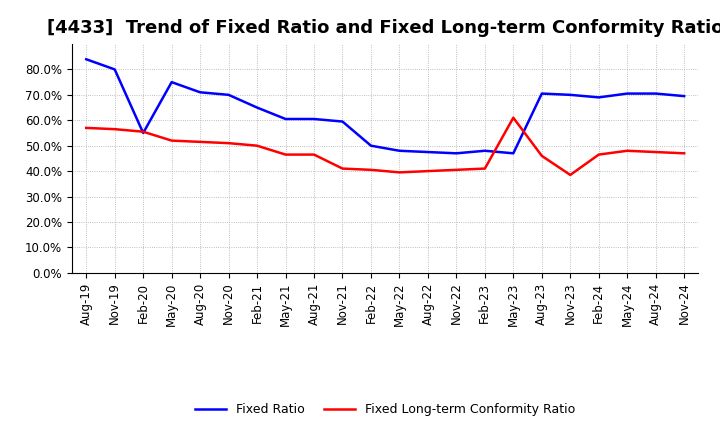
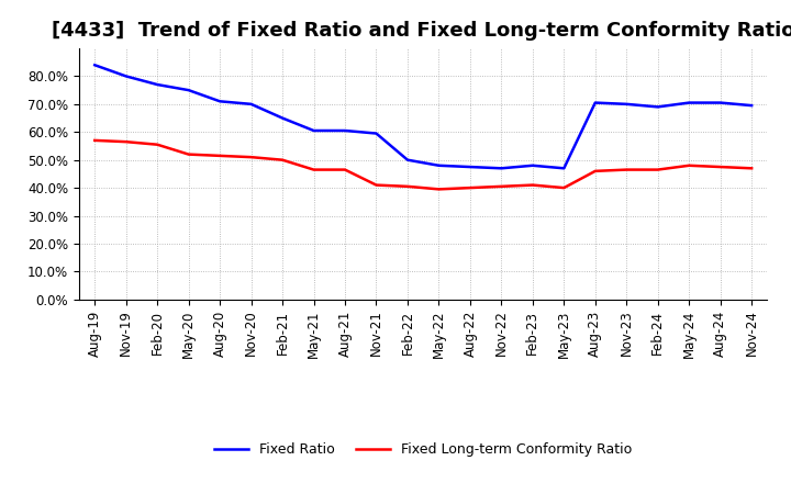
Fixed Ratio/Feb-20: 55.0% -> 77.0%
Fixed Long-term Conformity Ratio/May-23: 61.0% -> 40.0%
Fixed Long-term Conformity Ratio/Nov-23: 38.5% -> 46.5%
